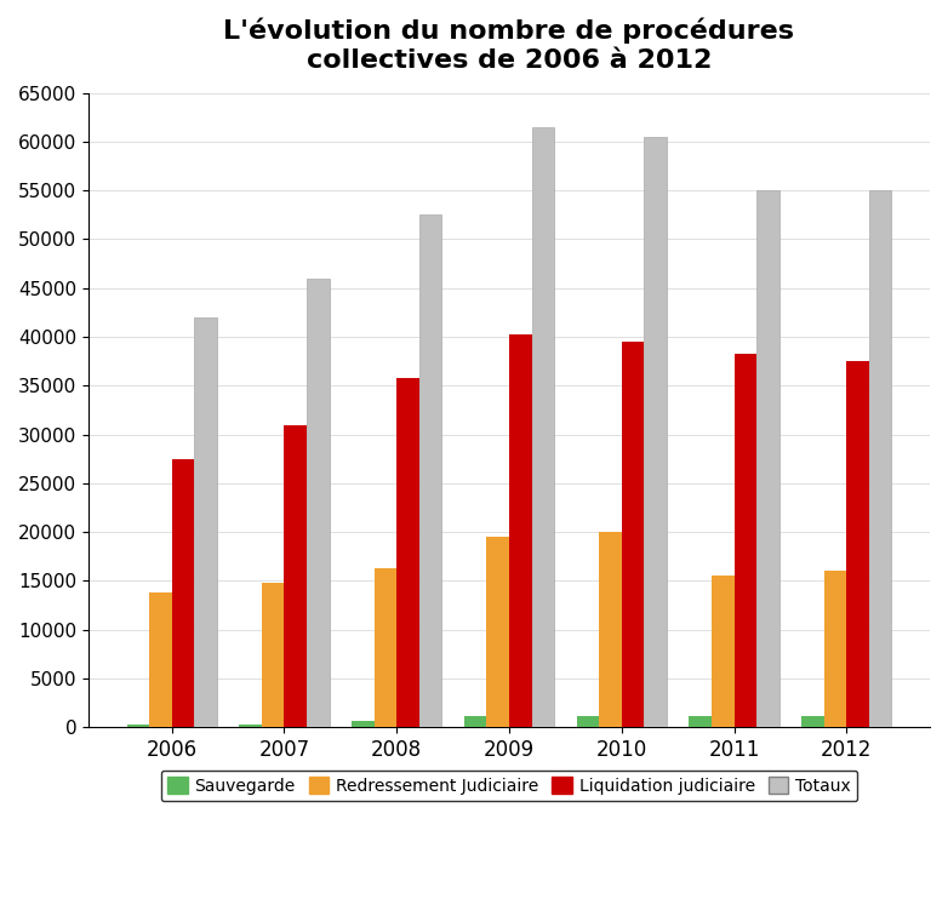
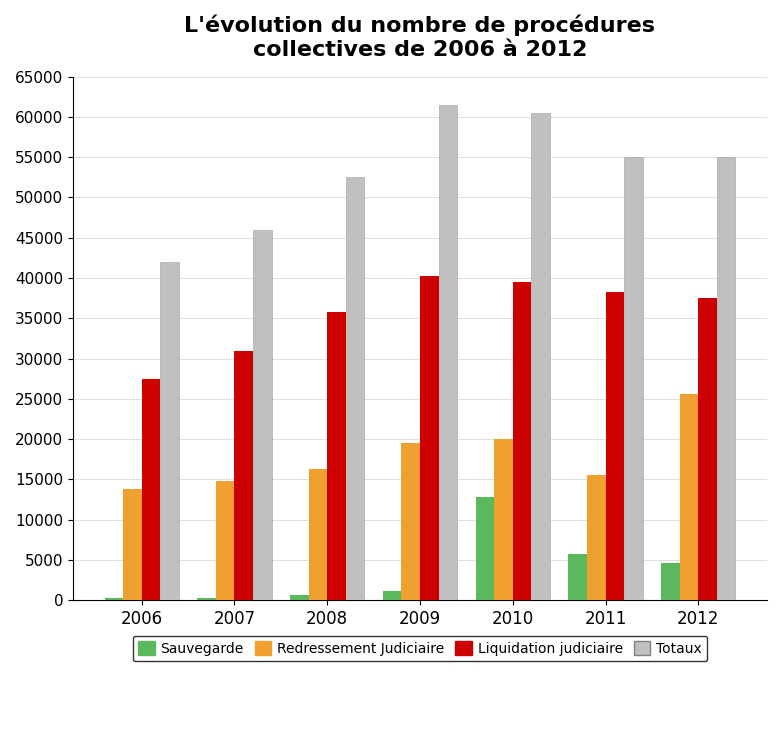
Sauvegarde/2010: 1200 -> 12800
Sauvegarde/2011: 1100 -> 5800
Sauvegarde/2012: 1200 -> 4600
Redressement Judiciaire/2012: 16000 -> 25600
